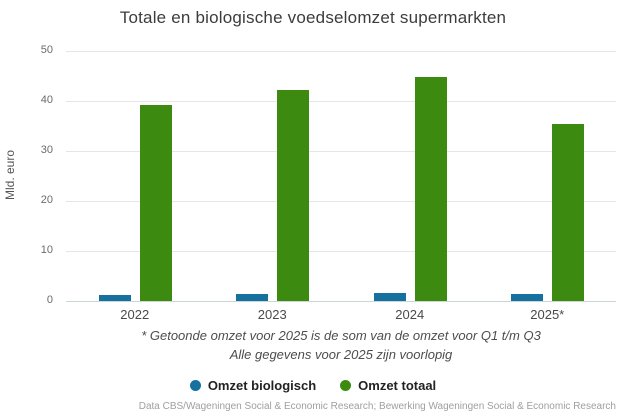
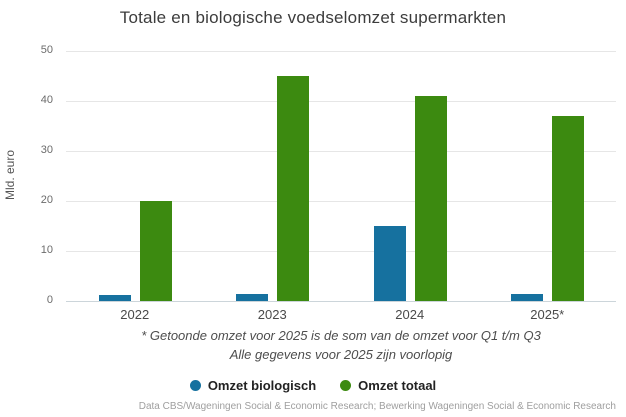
Omzet totaal/2022: 39 -> 20
Omzet totaal/2023: 42 -> 45
Omzet biologisch/2024: 2 -> 15
Omzet totaal/2024: 45 -> 41
Omzet totaal/2025*: 35 -> 37
